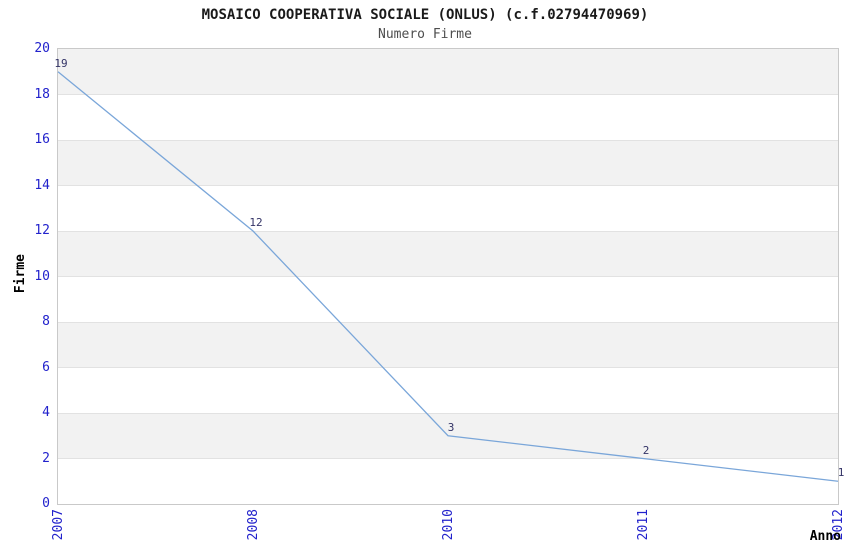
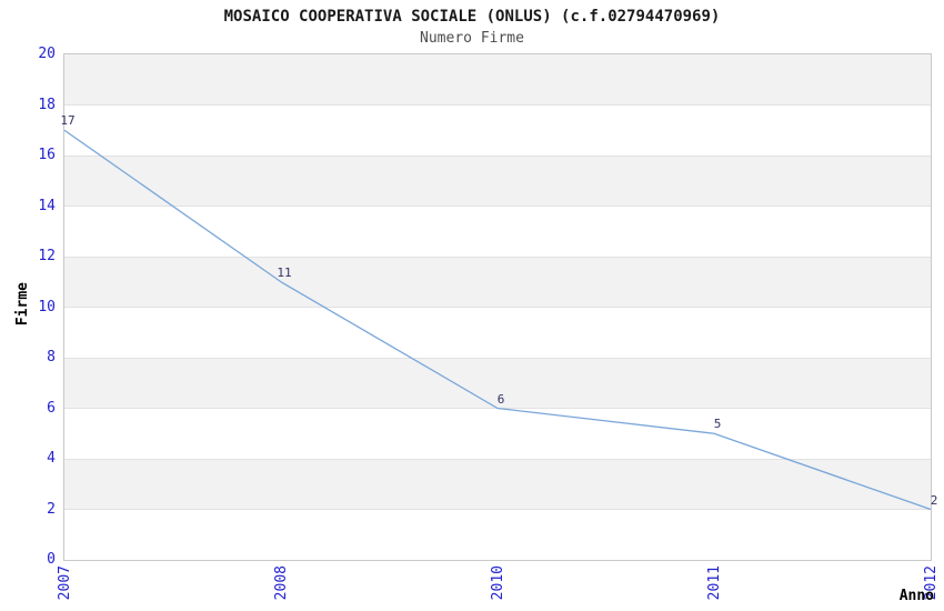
2007: 19 -> 17
2008: 12 -> 11
2010: 3 -> 6
2011: 2 -> 5
2012: 1 -> 2
